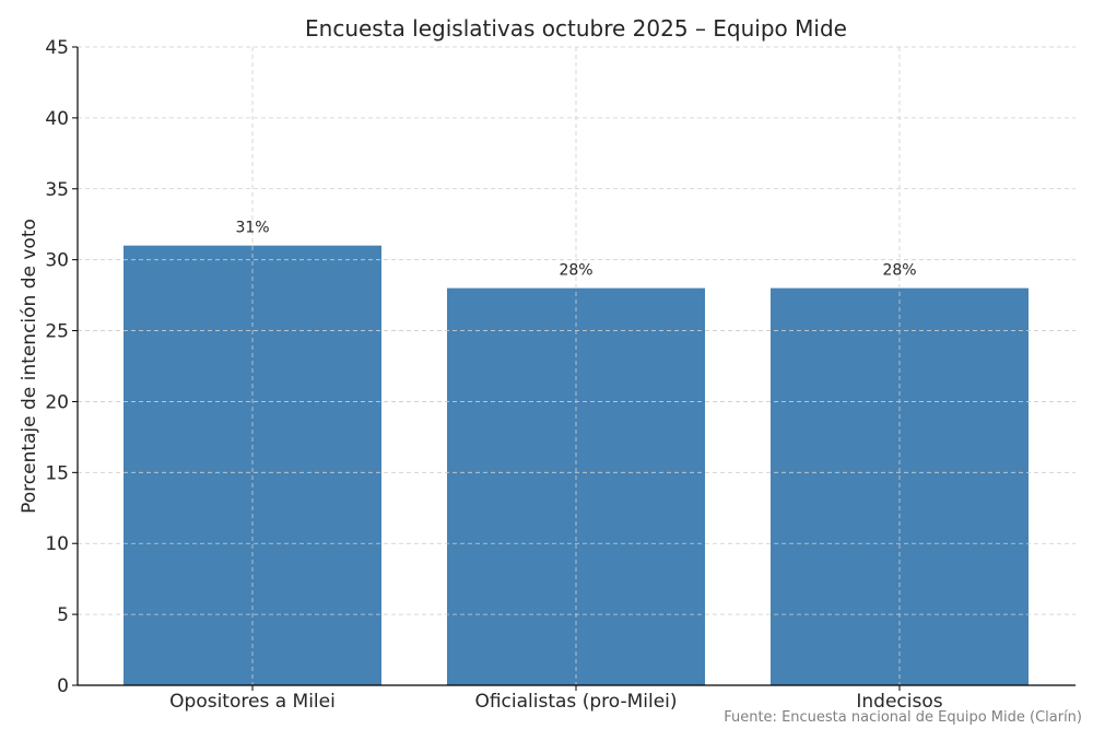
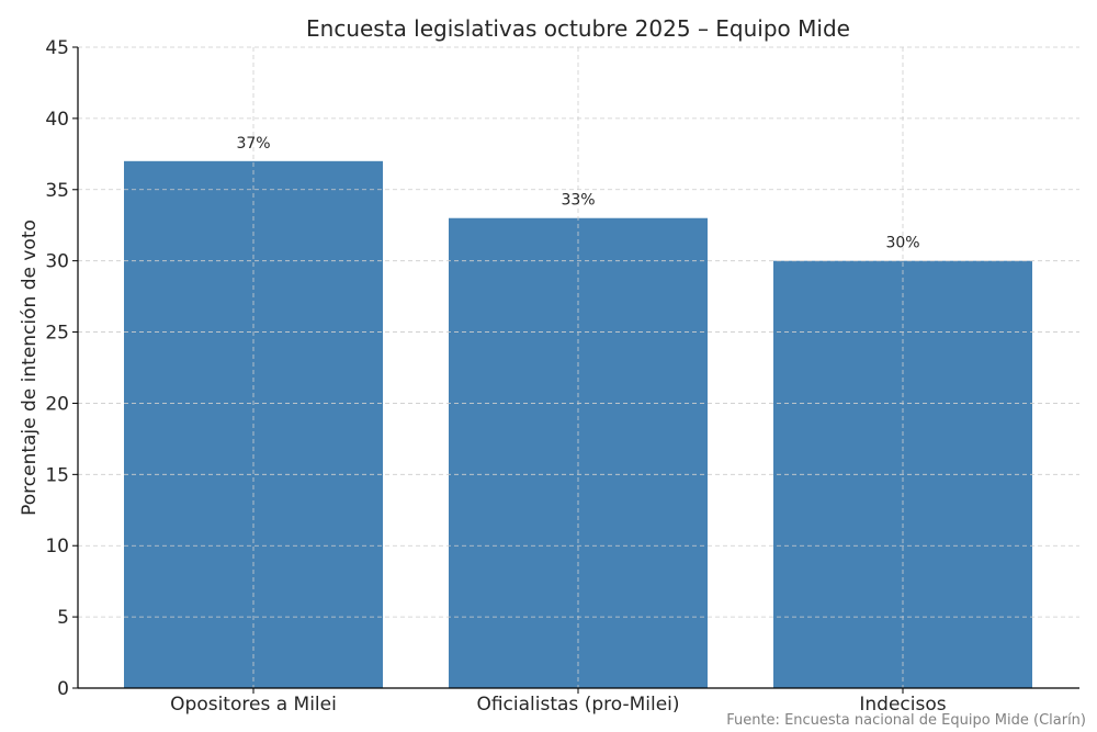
Opositores a Milei: 31% -> 37%
Oficialistas (pro-Milei): 28% -> 33%
Indecisos: 28% -> 30%
